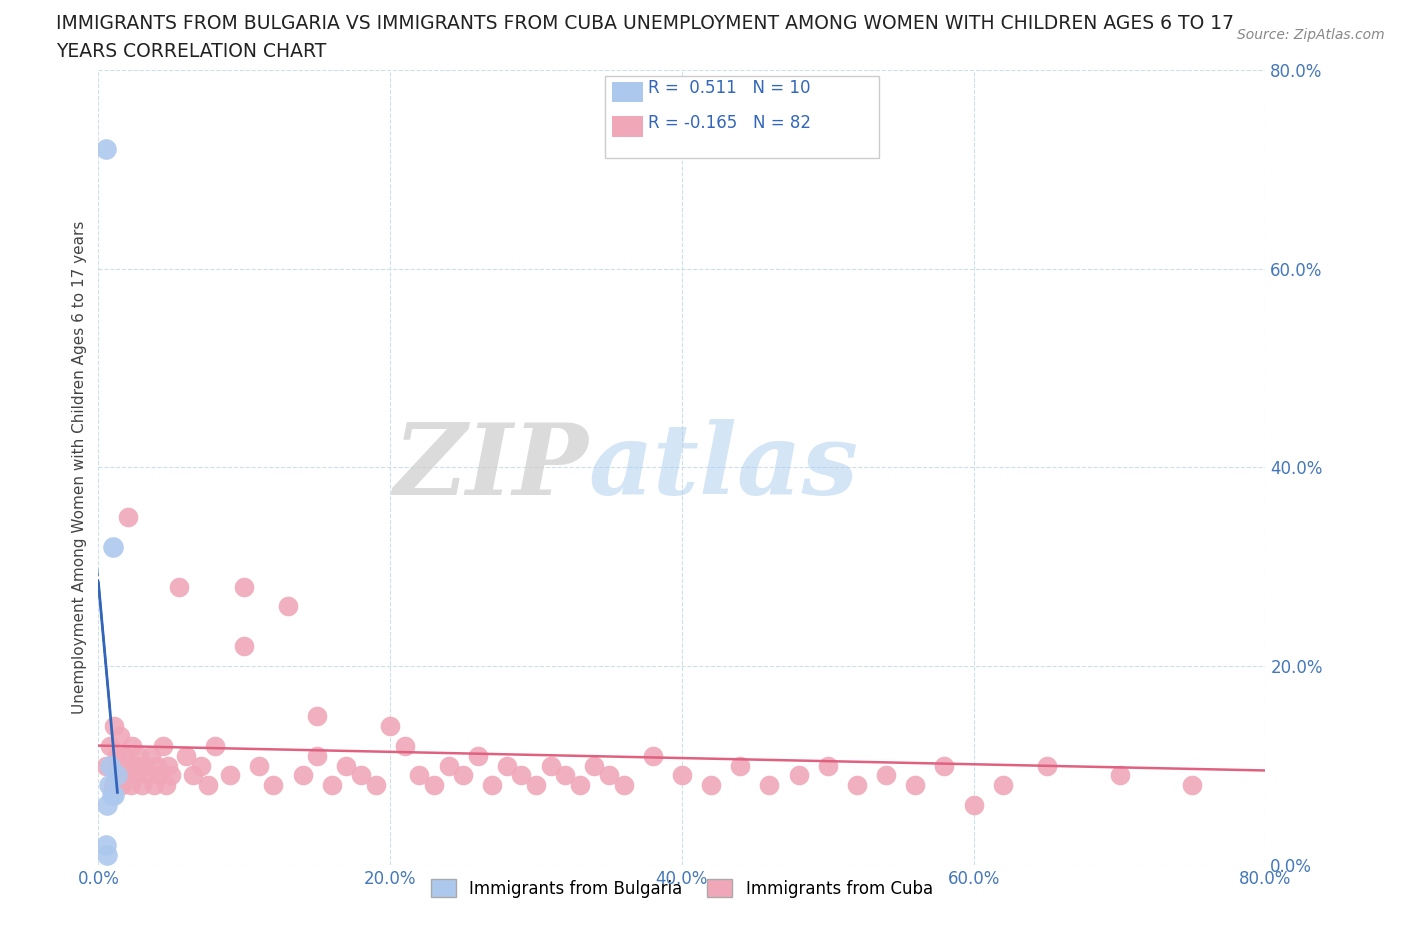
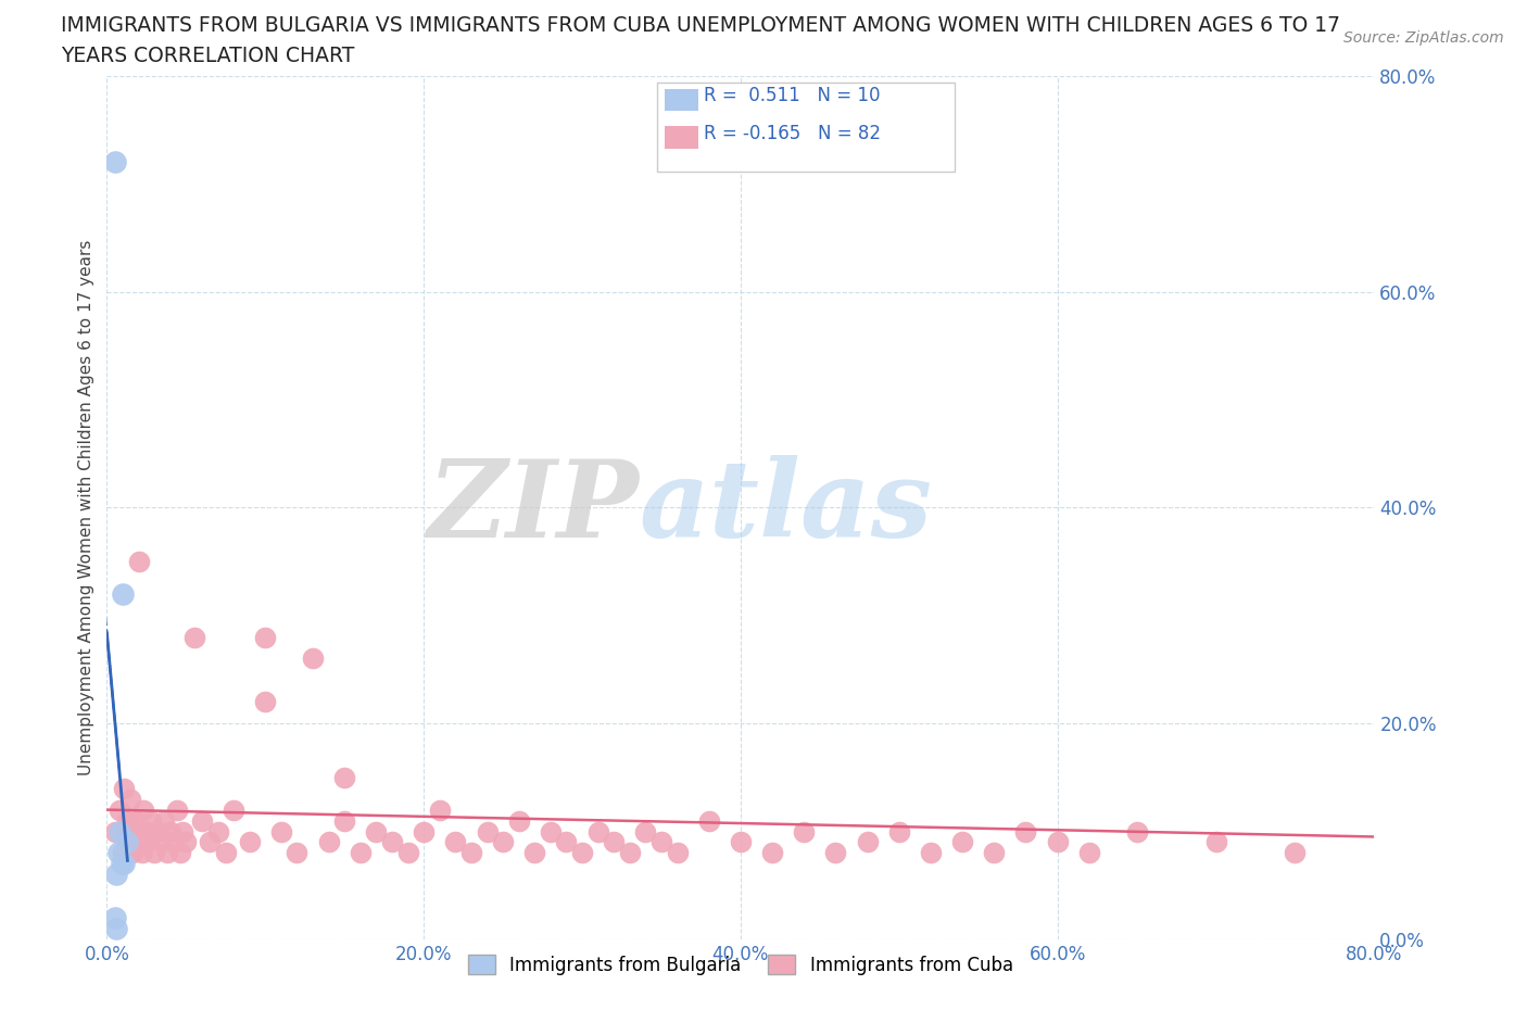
Immigrants from Cuba/20.0%: 14% -> 10%
Immigrants from Cuba/60.0%: 6% -> 9%
